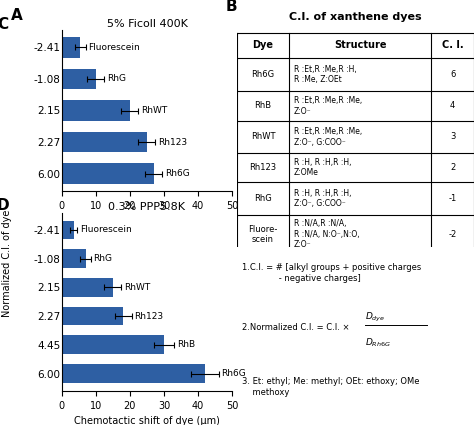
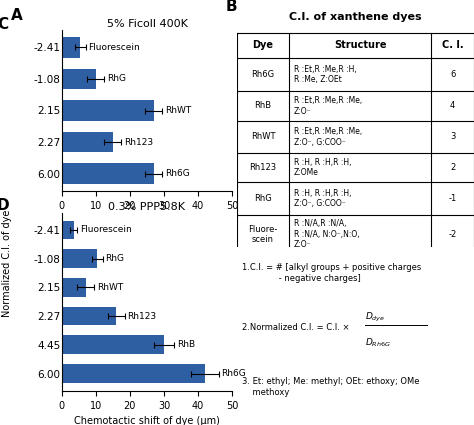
5% Ficoll 400K/2.15: 20.0 -> 27.0
5% Ficoll 400K/2.27: 25.0 -> 15.0
0.3% PPP5.8K/-1.08: 7.0 -> 10.5
0.3% PPP5.8K/2.15: 15.0 -> 7.0
0.3% PPP5.8K/2.27: 18.0 -> 16.0
